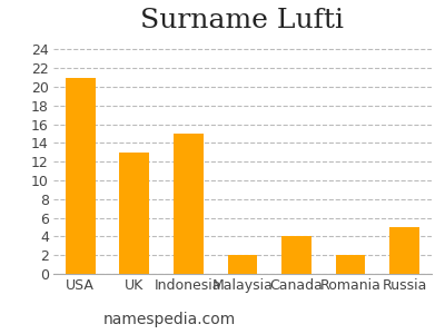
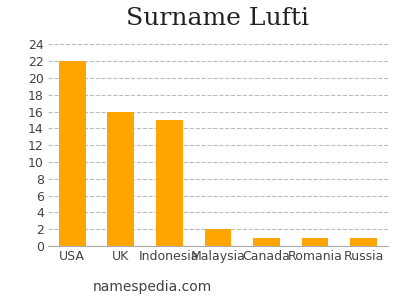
USA: 21 -> 22
UK: 13 -> 16
Canada: 4 -> 1
Romania: 2 -> 1
Russia: 5 -> 1
